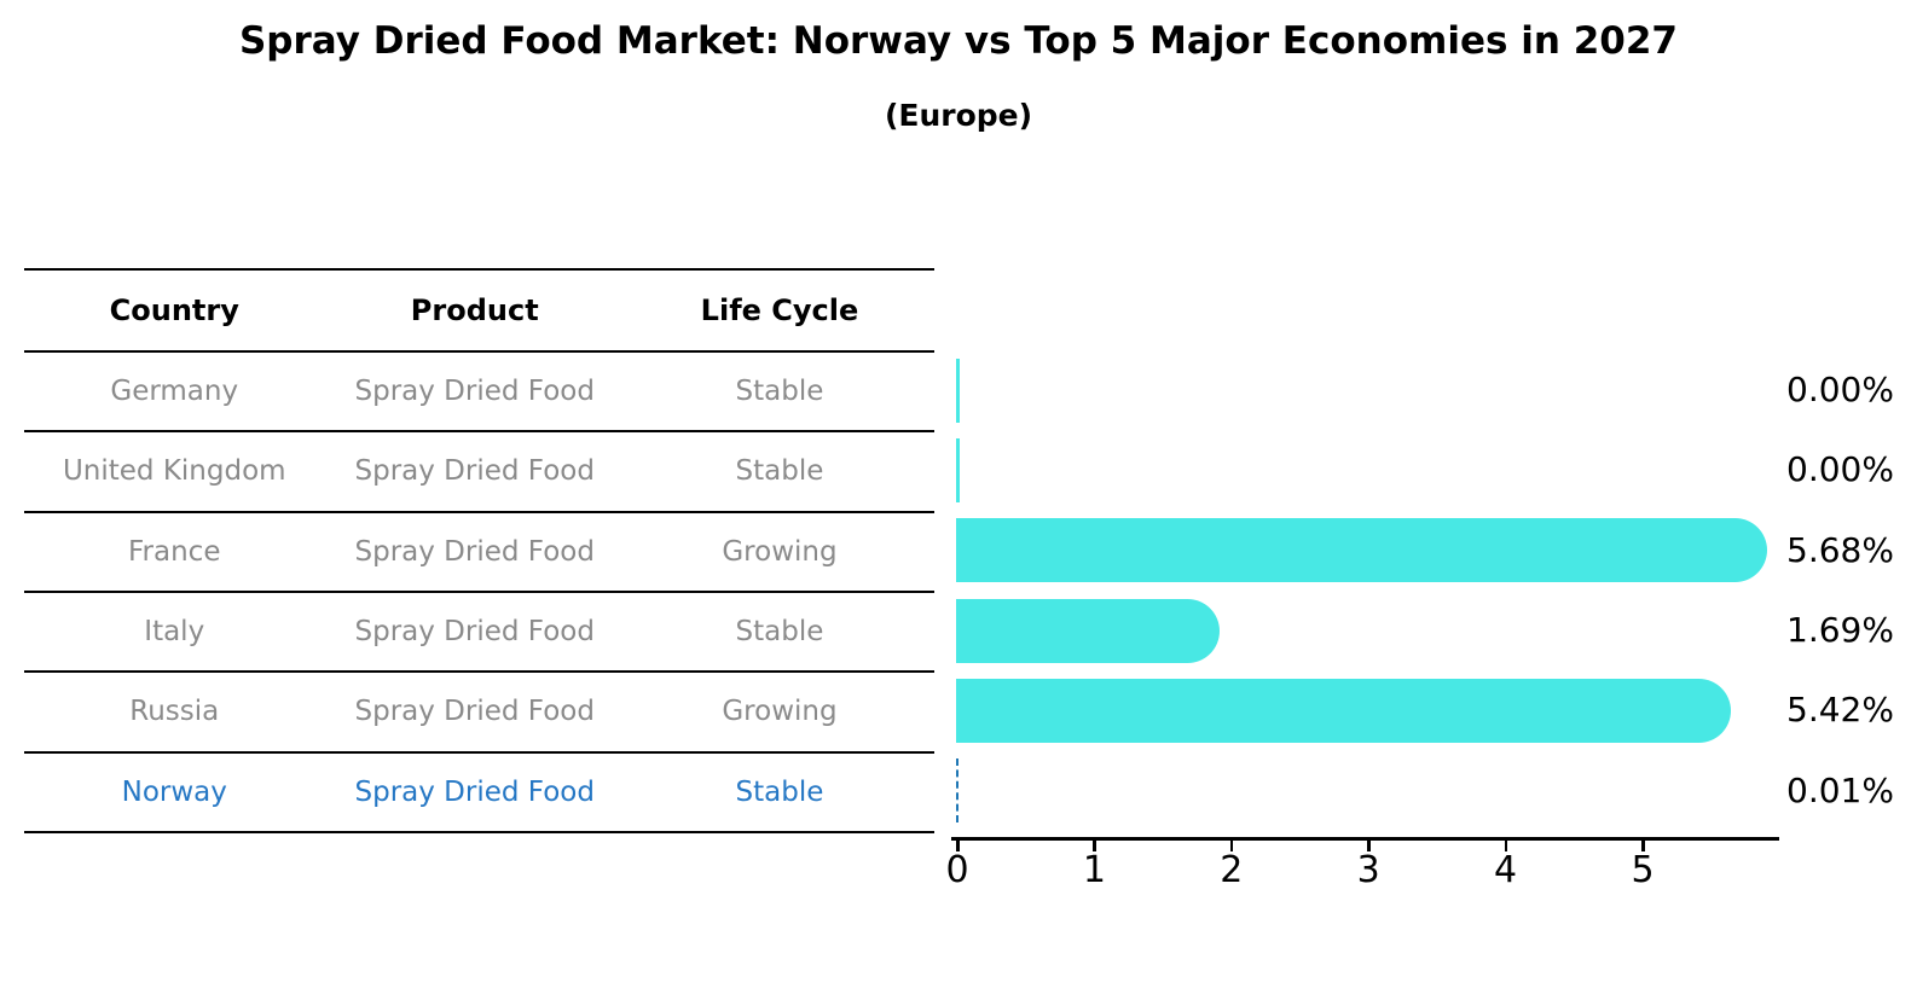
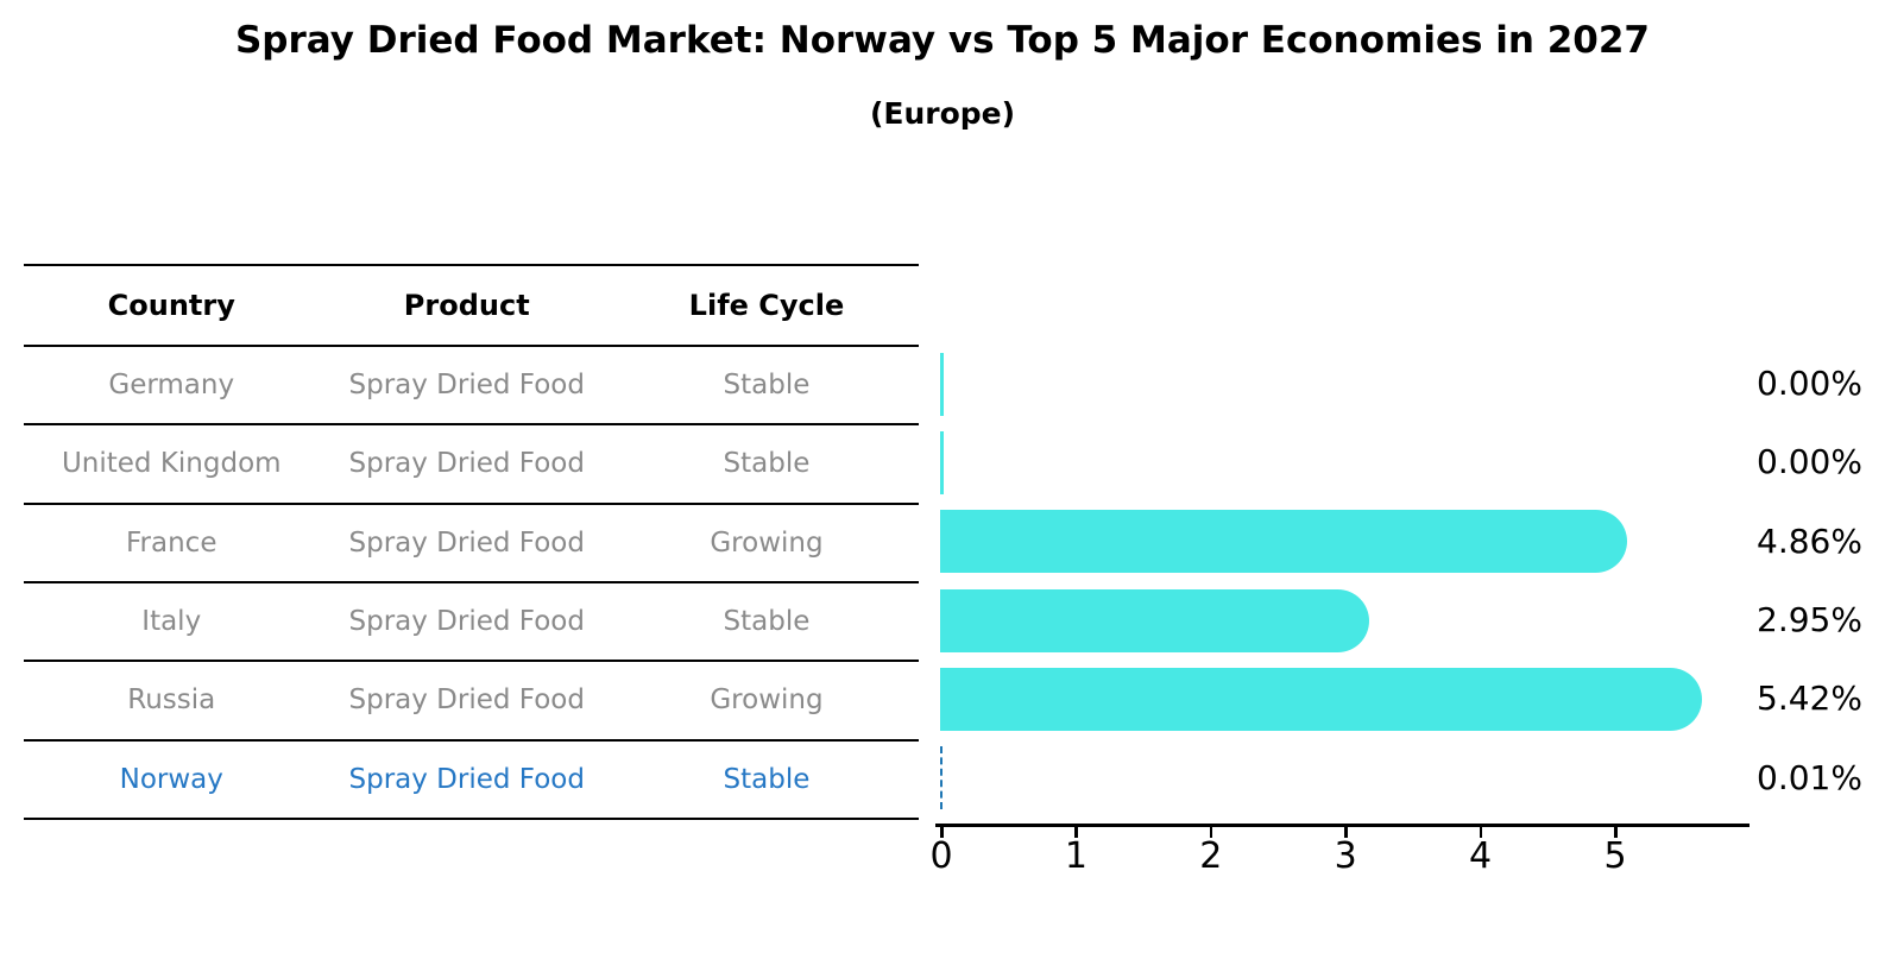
France: 5.68% -> 4.86%
Italy: 1.69% -> 2.95%
